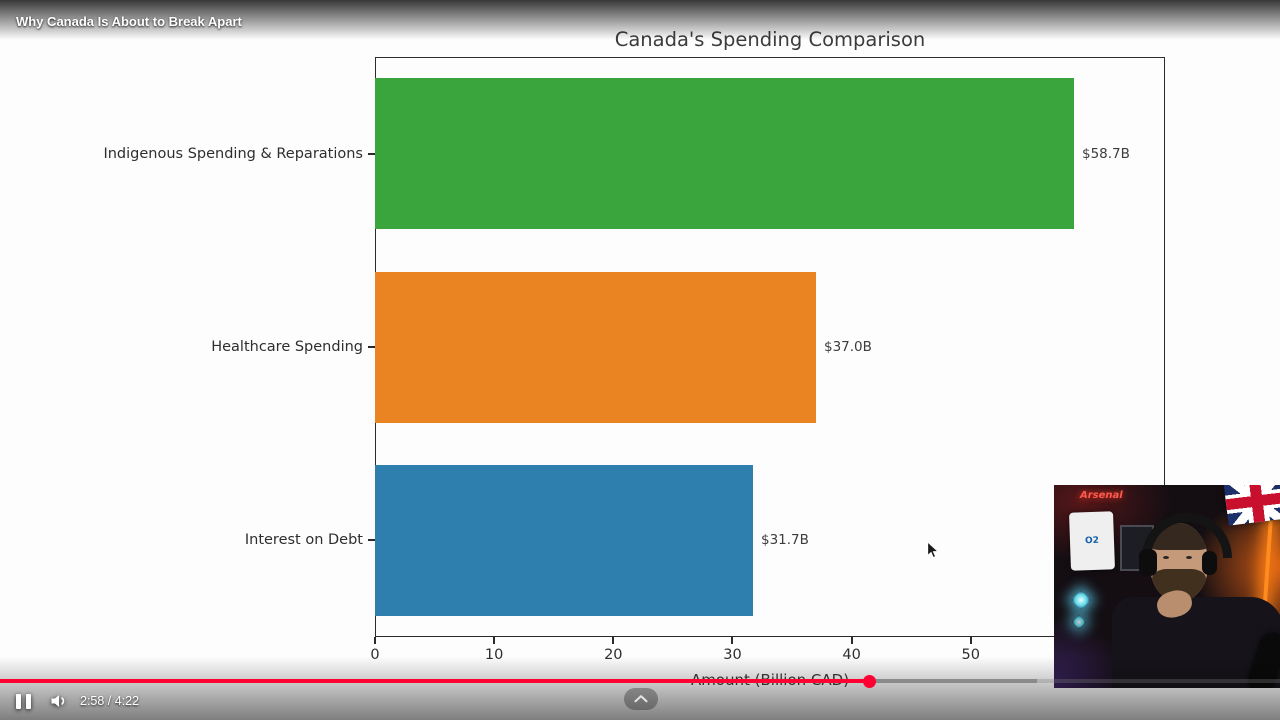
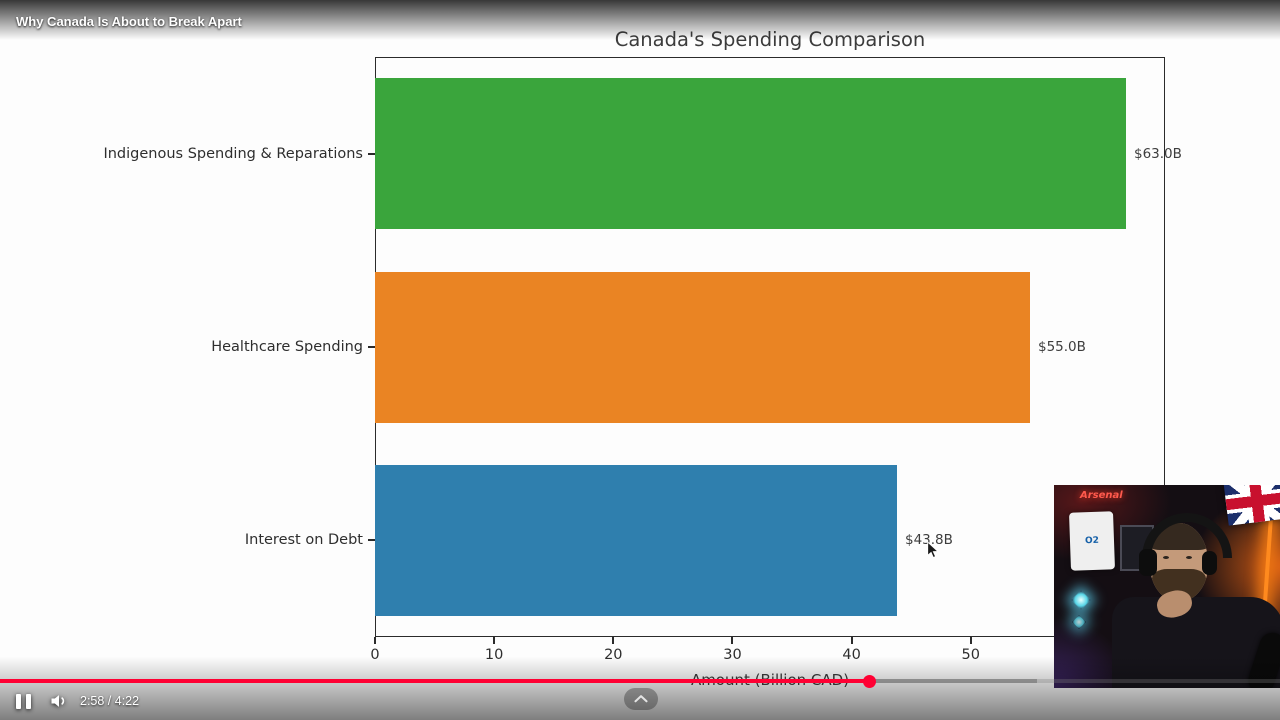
Indigenous Spending & Reparations: $58.7B -> $63.0B
Healthcare Spending: $37.0B -> $55.0B
Interest on Debt: $31.7B -> $43.8B
